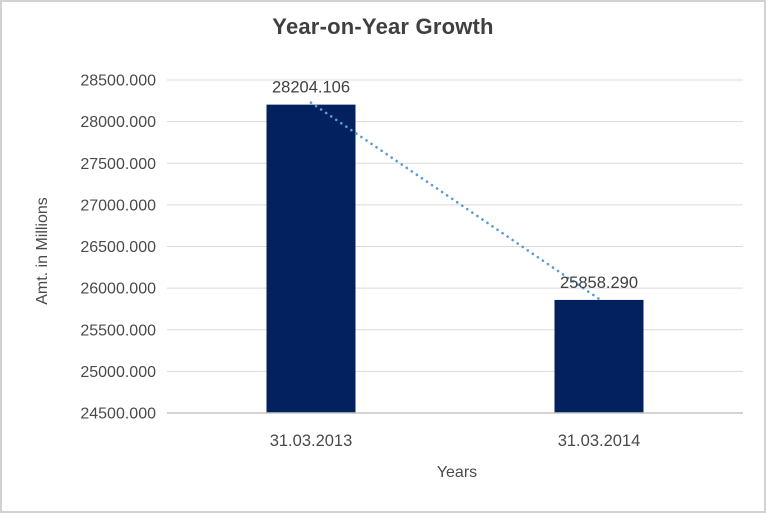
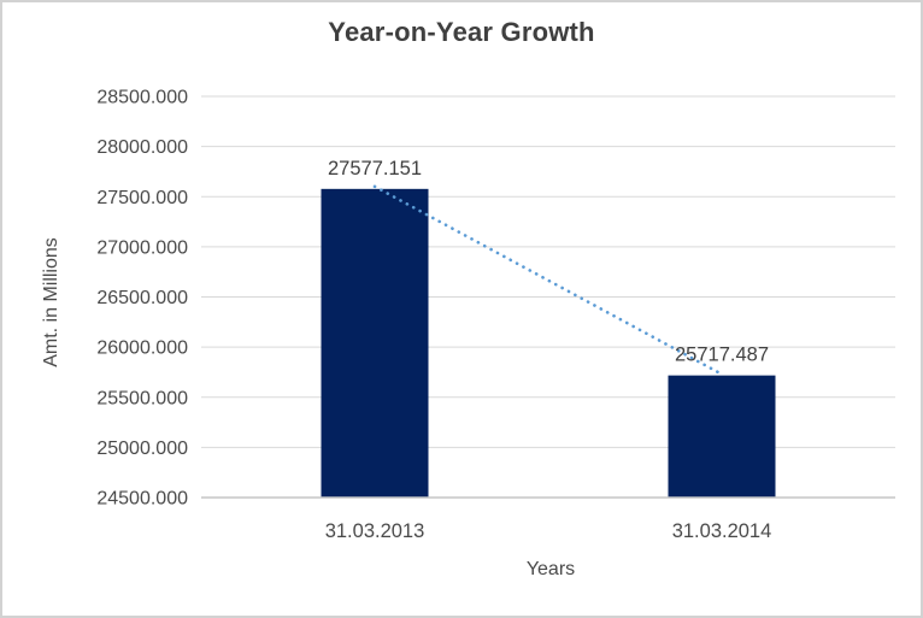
31.03.2013: 28204.106 -> 27577.151
31.03.2014: 25858.290 -> 25717.487
